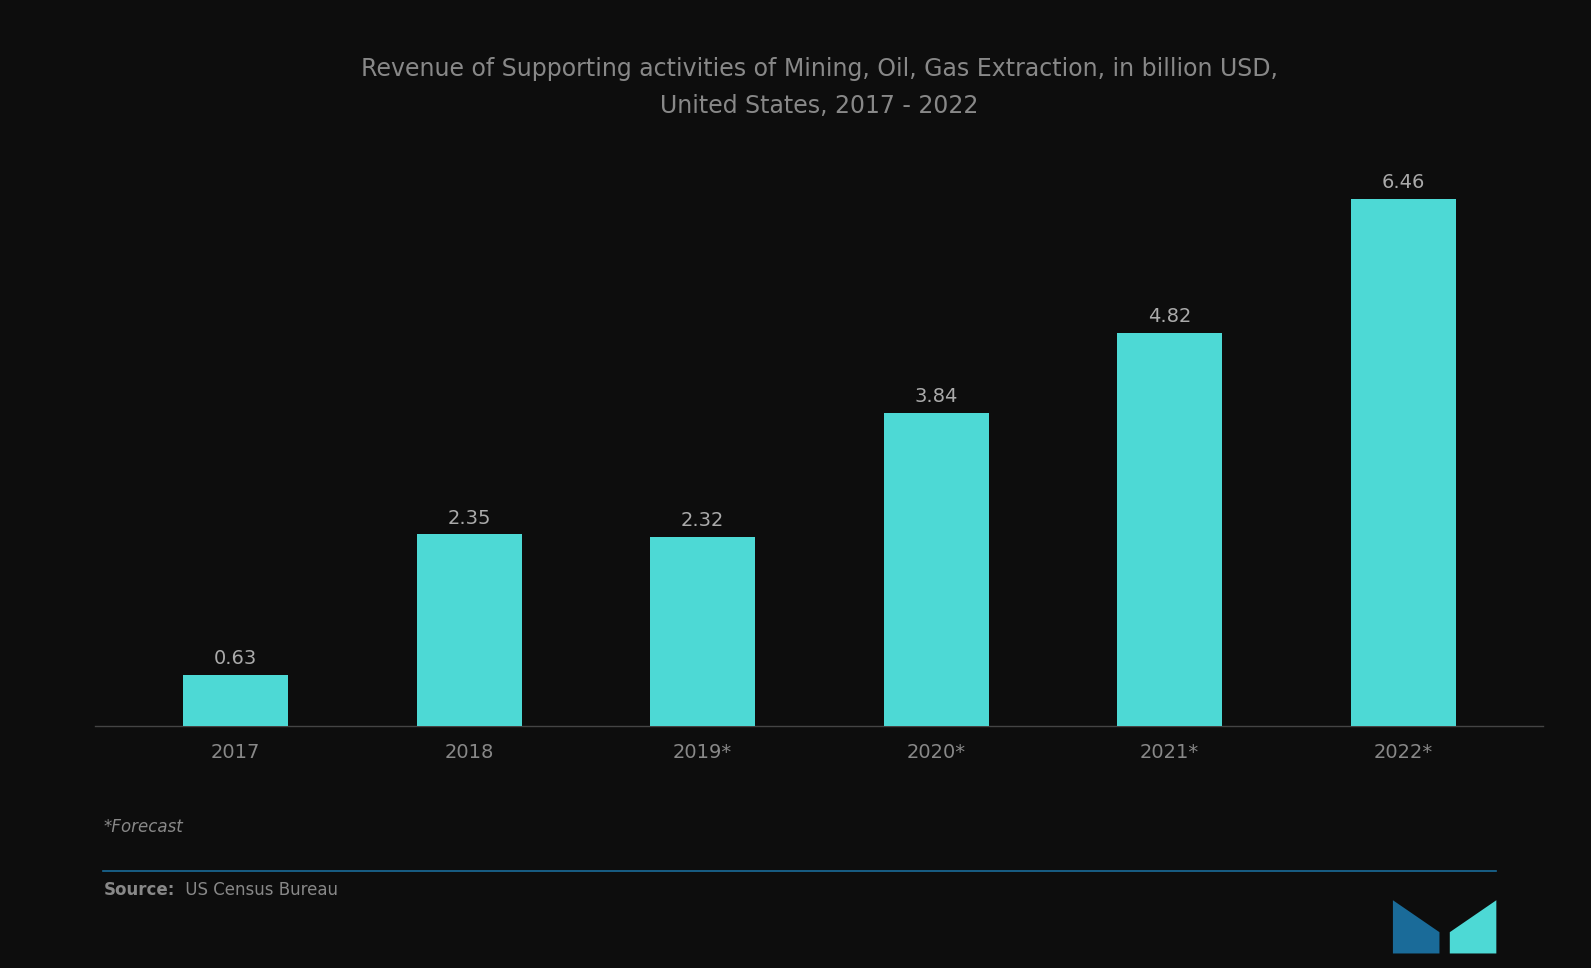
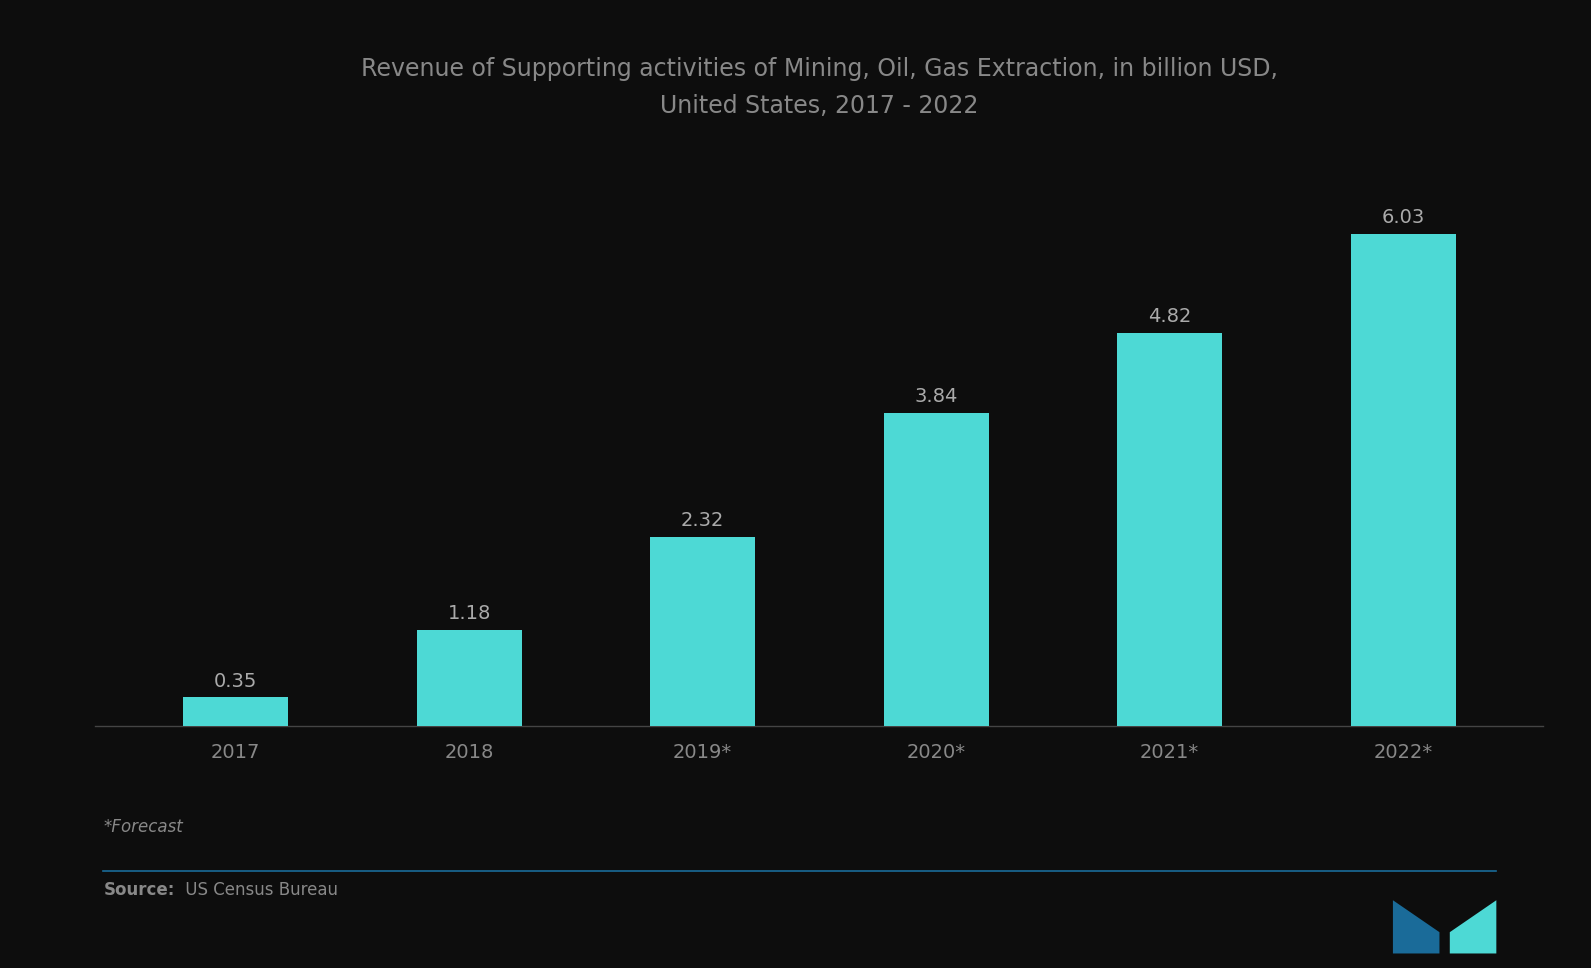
2017: 0.63 -> 0.35
2018: 2.35 -> 1.18
2022*: 6.46 -> 6.03
